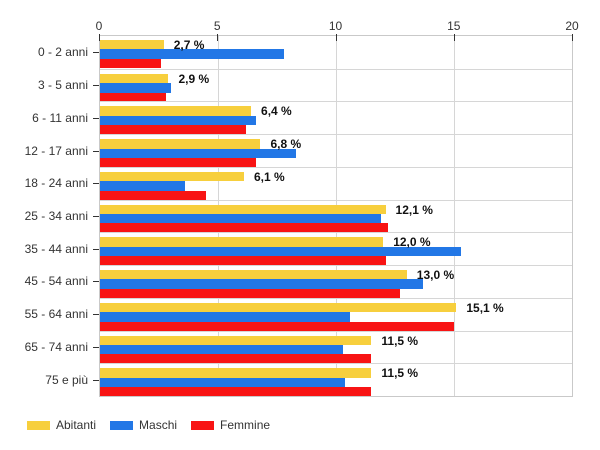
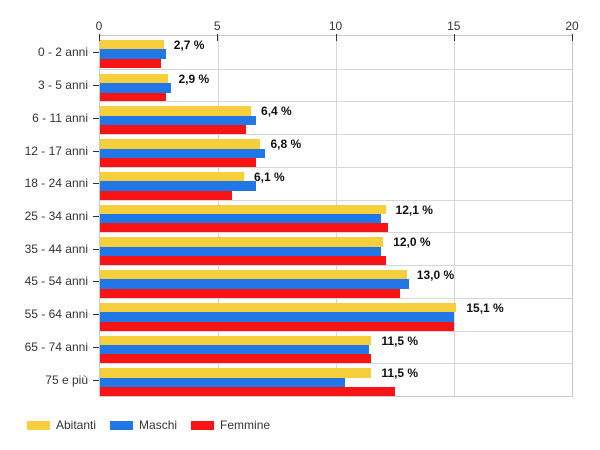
Maschi/0 - 2 anni: 7.8 -> 2.8
Maschi/12 - 17 anni: 8.3 -> 7.0
Maschi/18 - 24 anni: 3.6 -> 6.6
Femmine/18 - 24 anni: 4.5 -> 5.6
Maschi/35 - 44 anni: 15.3 -> 11.9
Maschi/45 - 54 anni: 13.7 -> 13.1
Maschi/55 - 64 anni: 10.6 -> 15.0
Maschi/65 - 74 anni: 10.3 -> 11.4
Femmine/75 e più: 11.5 -> 12.5
